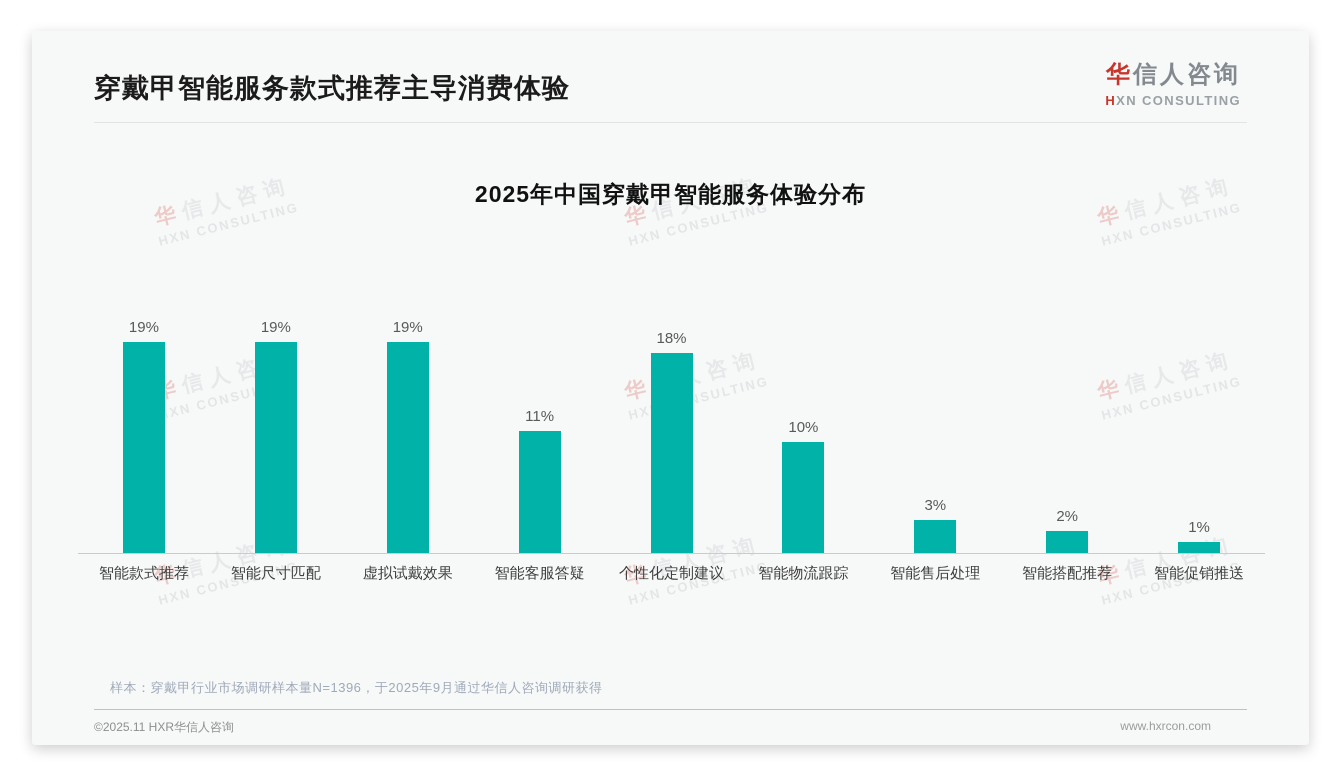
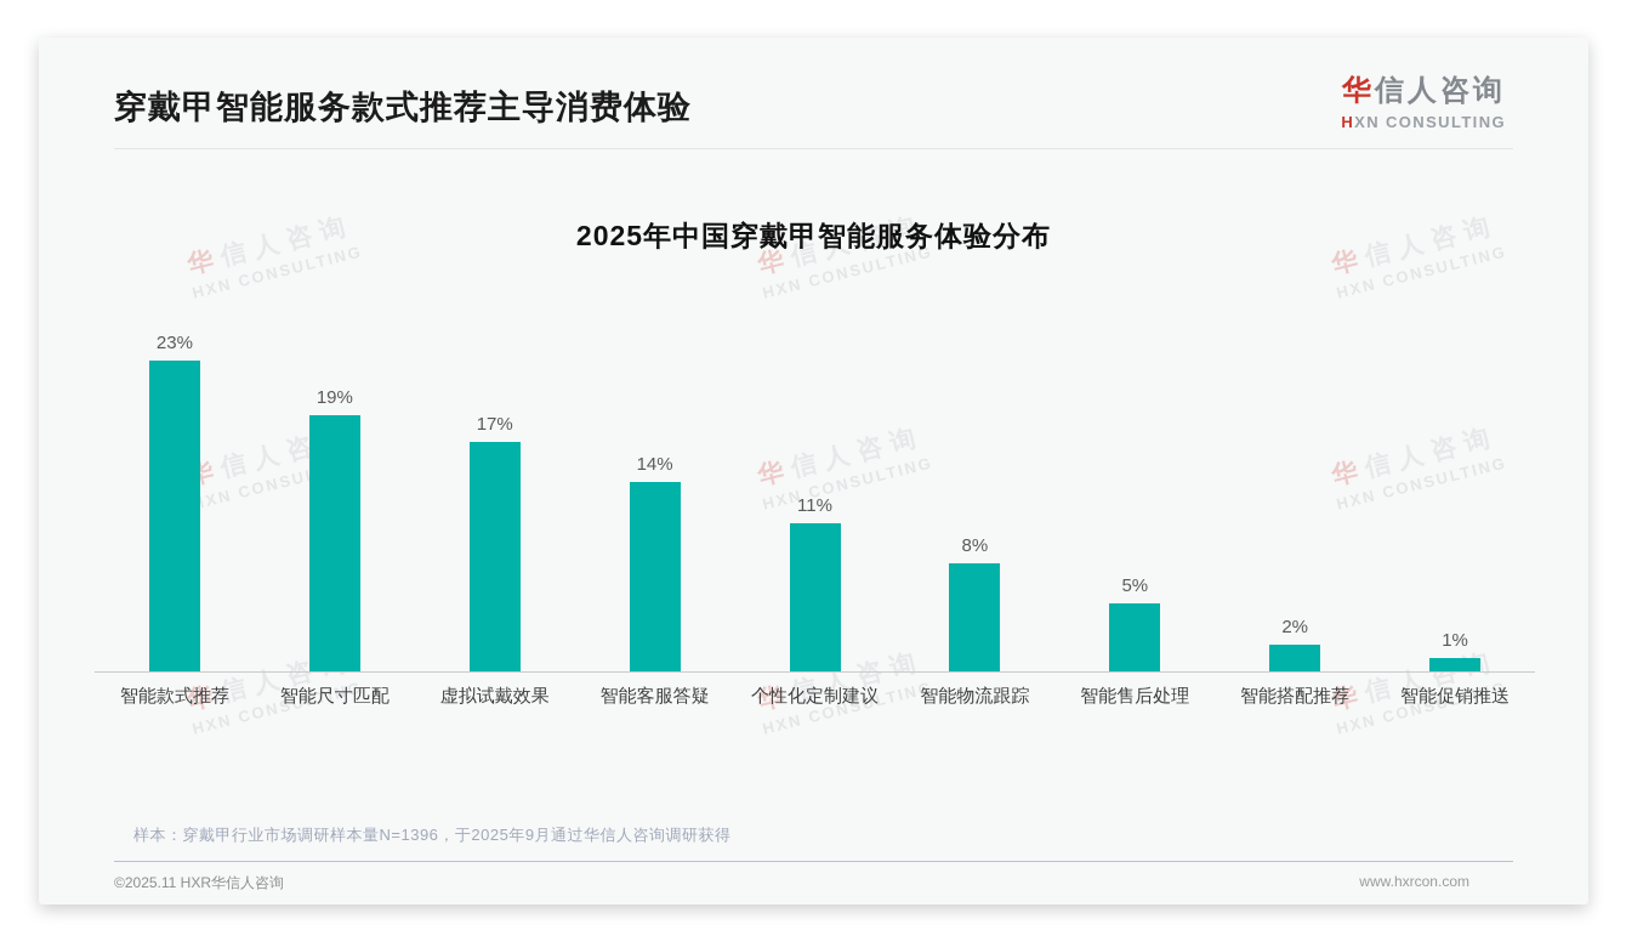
智能款式推荐: 19% -> 23%
虚拟试戴效果: 19% -> 17%
智能客服答疑: 11% -> 14%
个性化定制建议: 18% -> 11%
智能物流跟踪: 10% -> 8%
智能售后处理: 3% -> 5%
